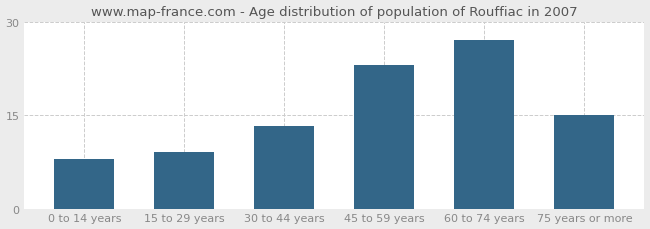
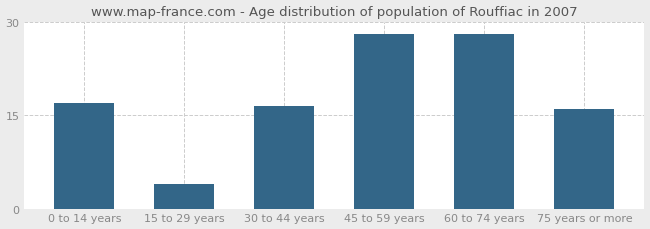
0 to 14 years: 8.0 -> 17.0
15 to 29 years: 9.0 -> 4.0
30 to 44 years: 13.2 -> 16.5
45 to 59 years: 23.0 -> 28.0
60 to 74 years: 27.0 -> 28.0
75 years or more: 15.0 -> 16.0
